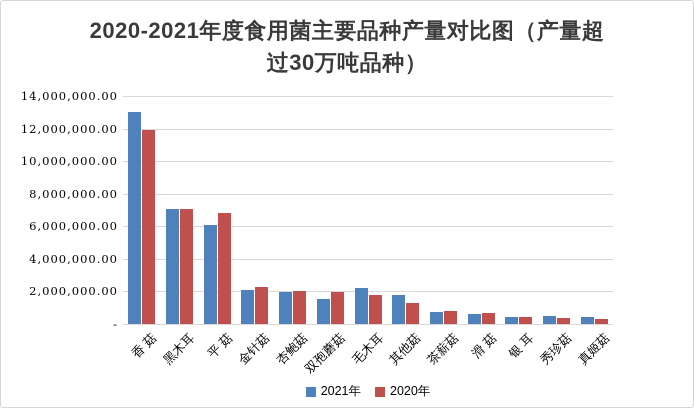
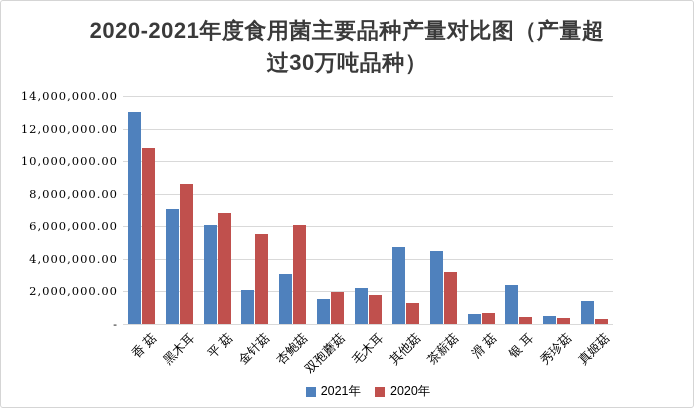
2020年/香 菇: 11900000 -> 10800000
2020年/黑木耳: 7000000 -> 8600000
2020年/金针菇: 2200000 -> 5500000
2021年/杏鲍菇: 2000000 -> 3100000
2020年/杏鲍菇: 2000000 -> 6100000
2021年/其他菇: 1800000 -> 4700000
2021年/茶薪菇: 800000 -> 4500000
2020年/茶薪菇: 800000 -> 3200000
2021年/银 耳: 400000 -> 2400000
2021年/真姬菇: 500000 -> 1400000
